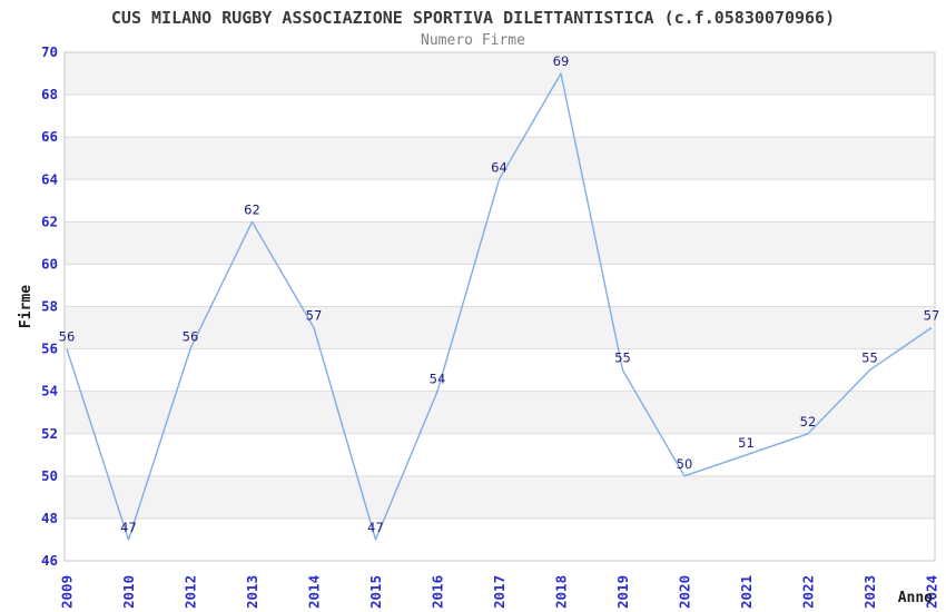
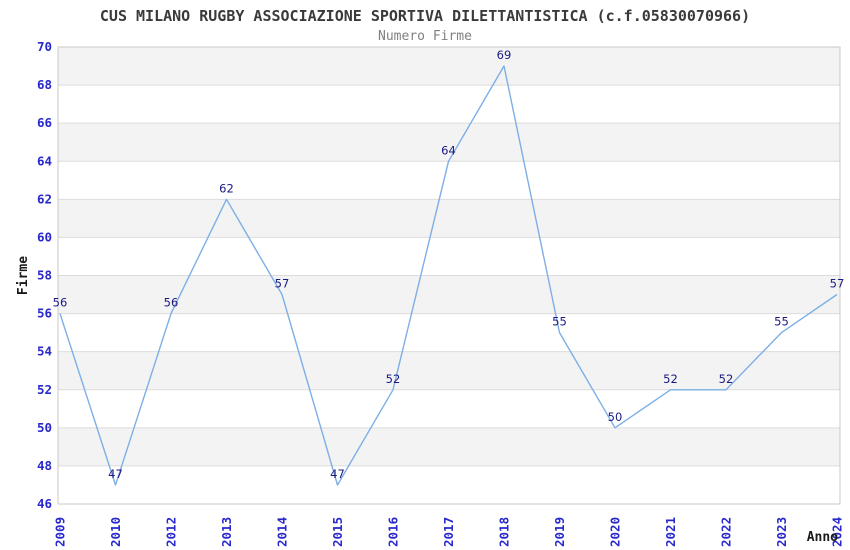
2016: 54 -> 52
2021: 51 -> 52
